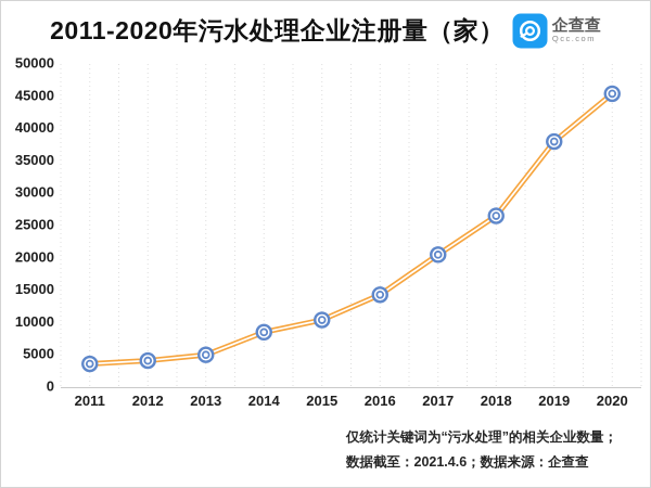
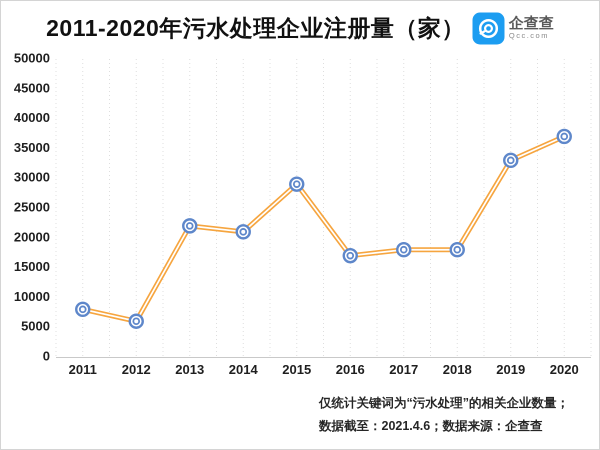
2011: 4000 -> 8000
2012: 4000 -> 6000
2013: 5000 -> 22000
2014: 8000 -> 21000
2015: 10000 -> 29000
2016: 14000 -> 17000
2017: 20000 -> 18000
2018: 26000 -> 18000
2019: 38000 -> 33000
2020: 45000 -> 37000
